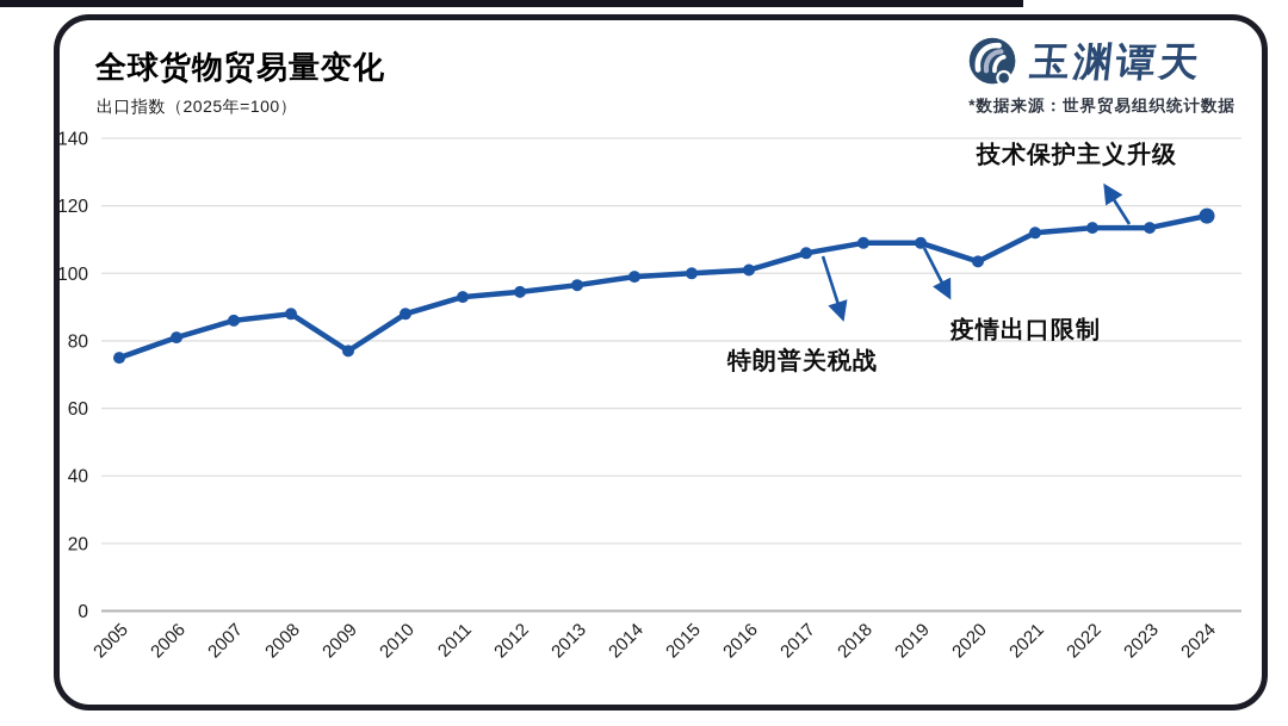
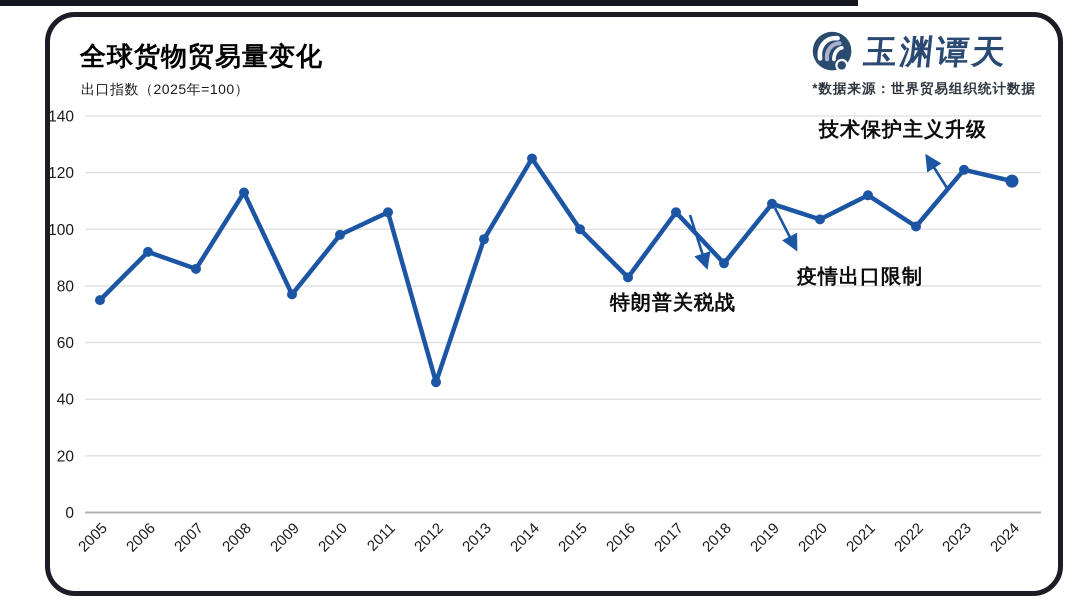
2006: 81 -> 92
2008: 88 -> 113
2010: 88 -> 98
2011: 93 -> 106
2012: 94 -> 46
2014: 99 -> 125
2016: 101 -> 83
2018: 109 -> 88
2022: 114 -> 101
2023: 114 -> 121
